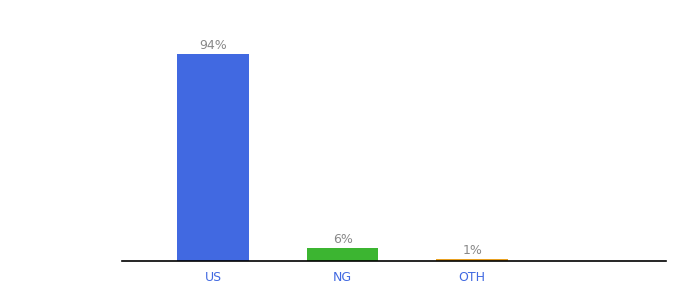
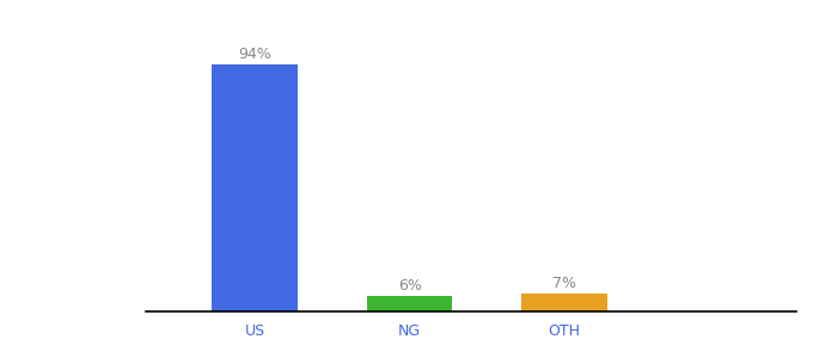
OTH: 1% -> 7%
